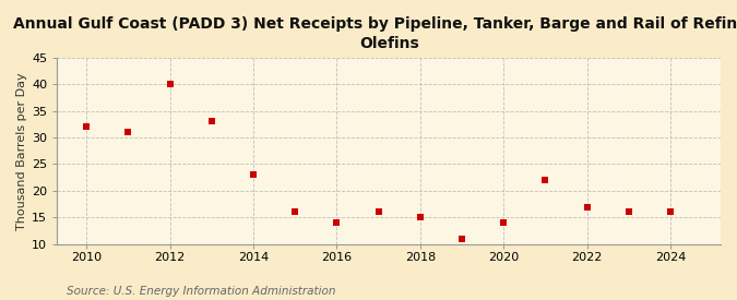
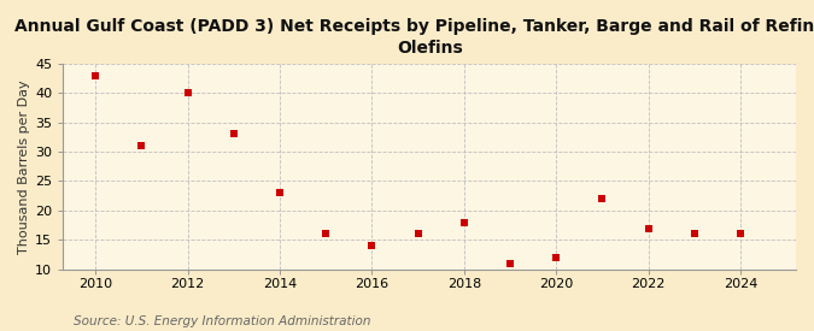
2010: 32 -> 43
2018: 15 -> 18
2020: 14 -> 12
